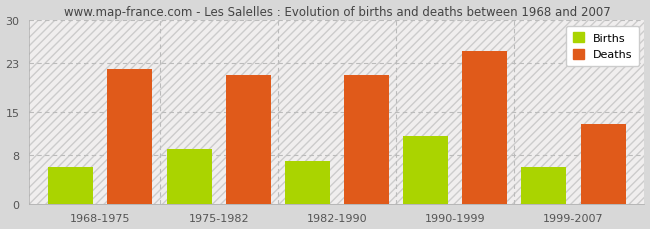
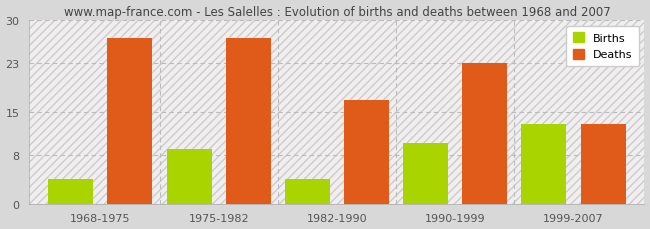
Births/1968-1975: 6 -> 4
Deaths/1968-1975: 22 -> 27
Deaths/1975-1982: 21 -> 27
Births/1982-1990: 7 -> 4
Deaths/1982-1990: 21 -> 17
Births/1990-1999: 11 -> 10
Deaths/1990-1999: 25 -> 23
Births/1999-2007: 6 -> 13
